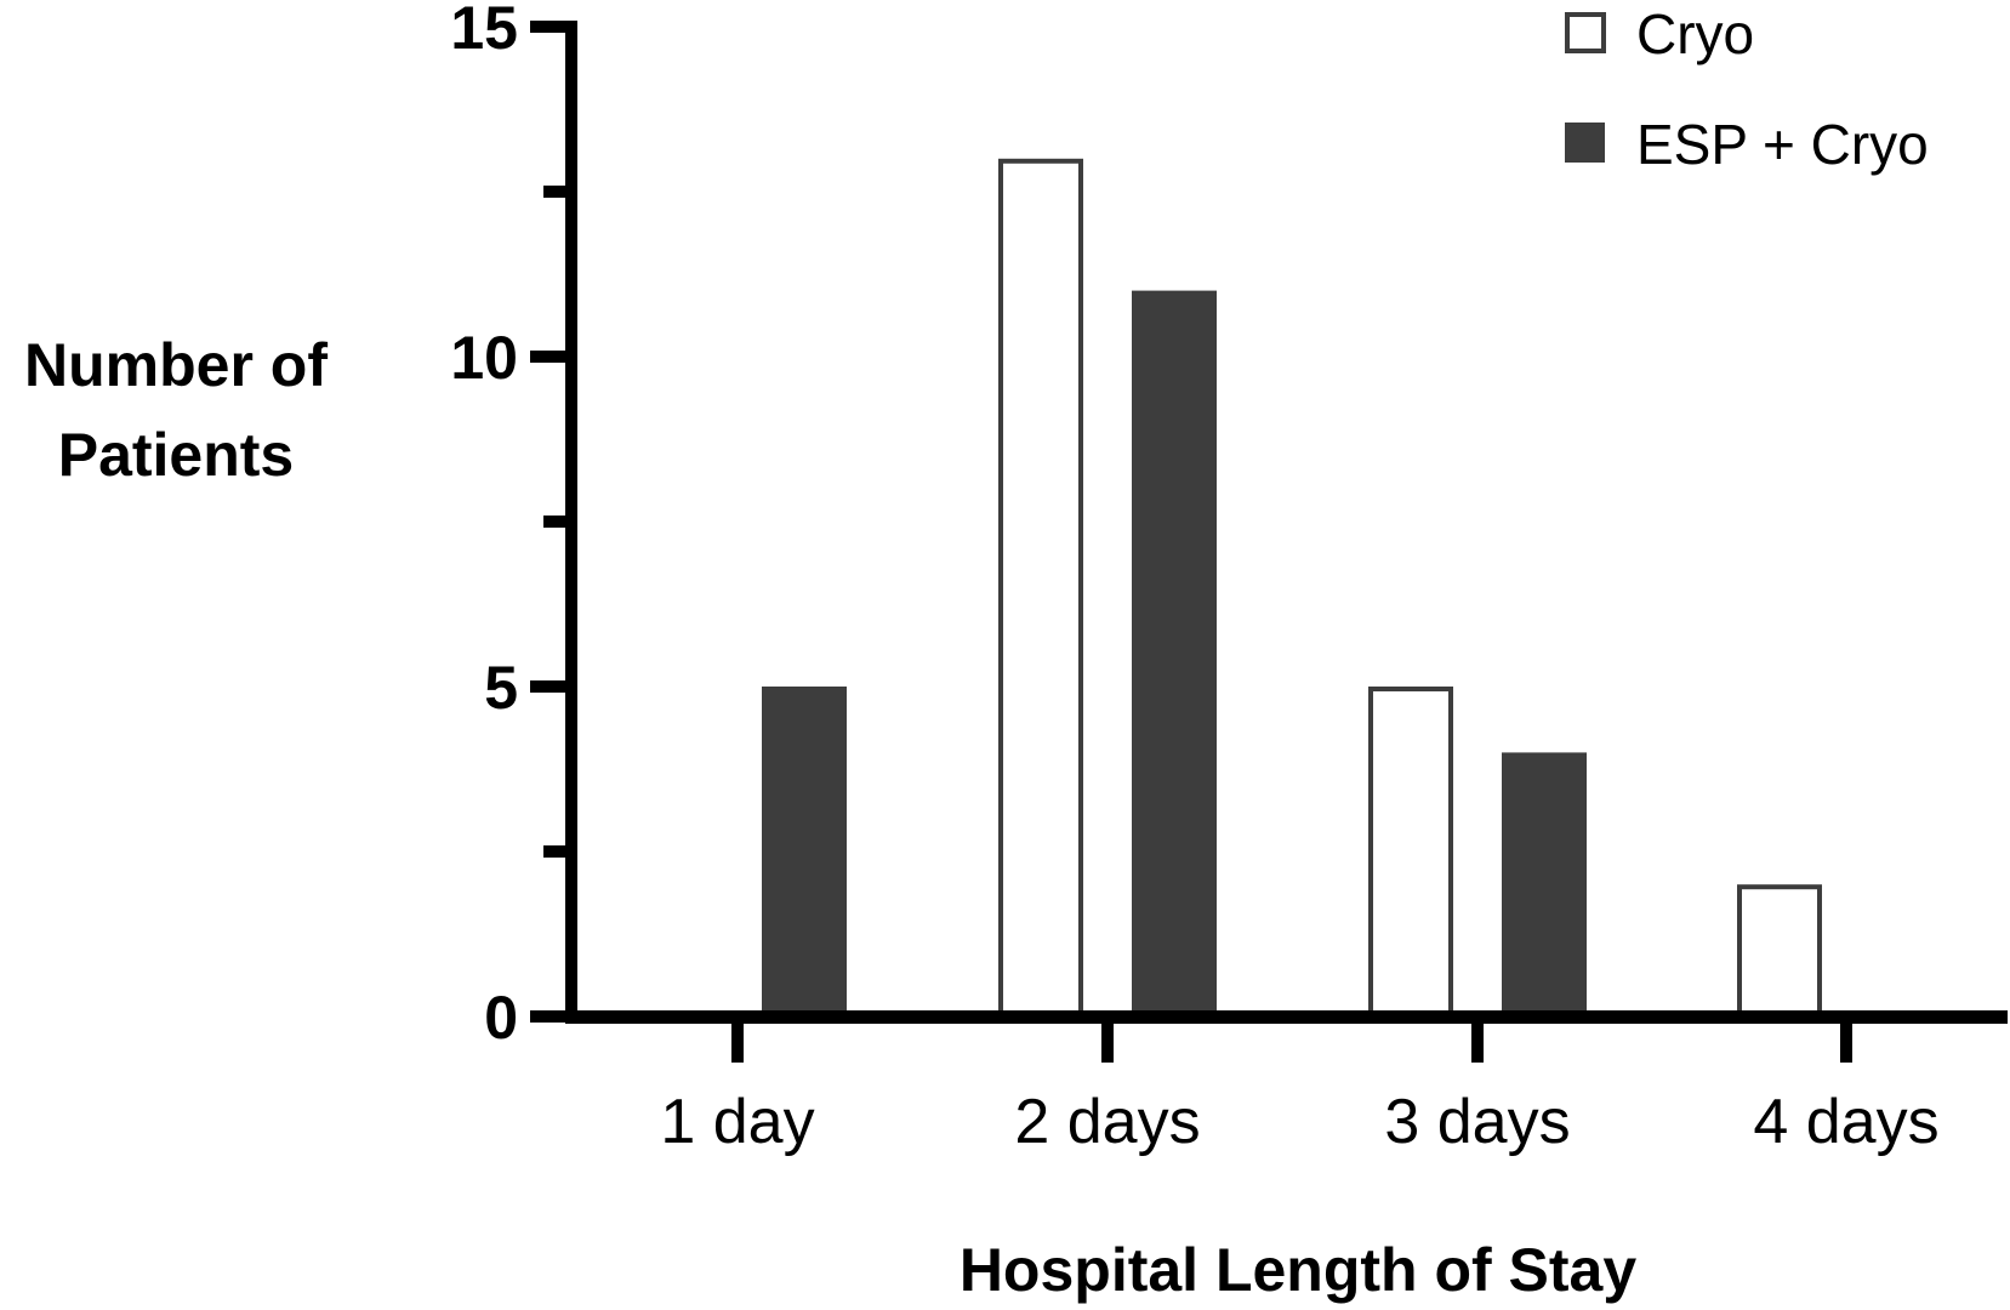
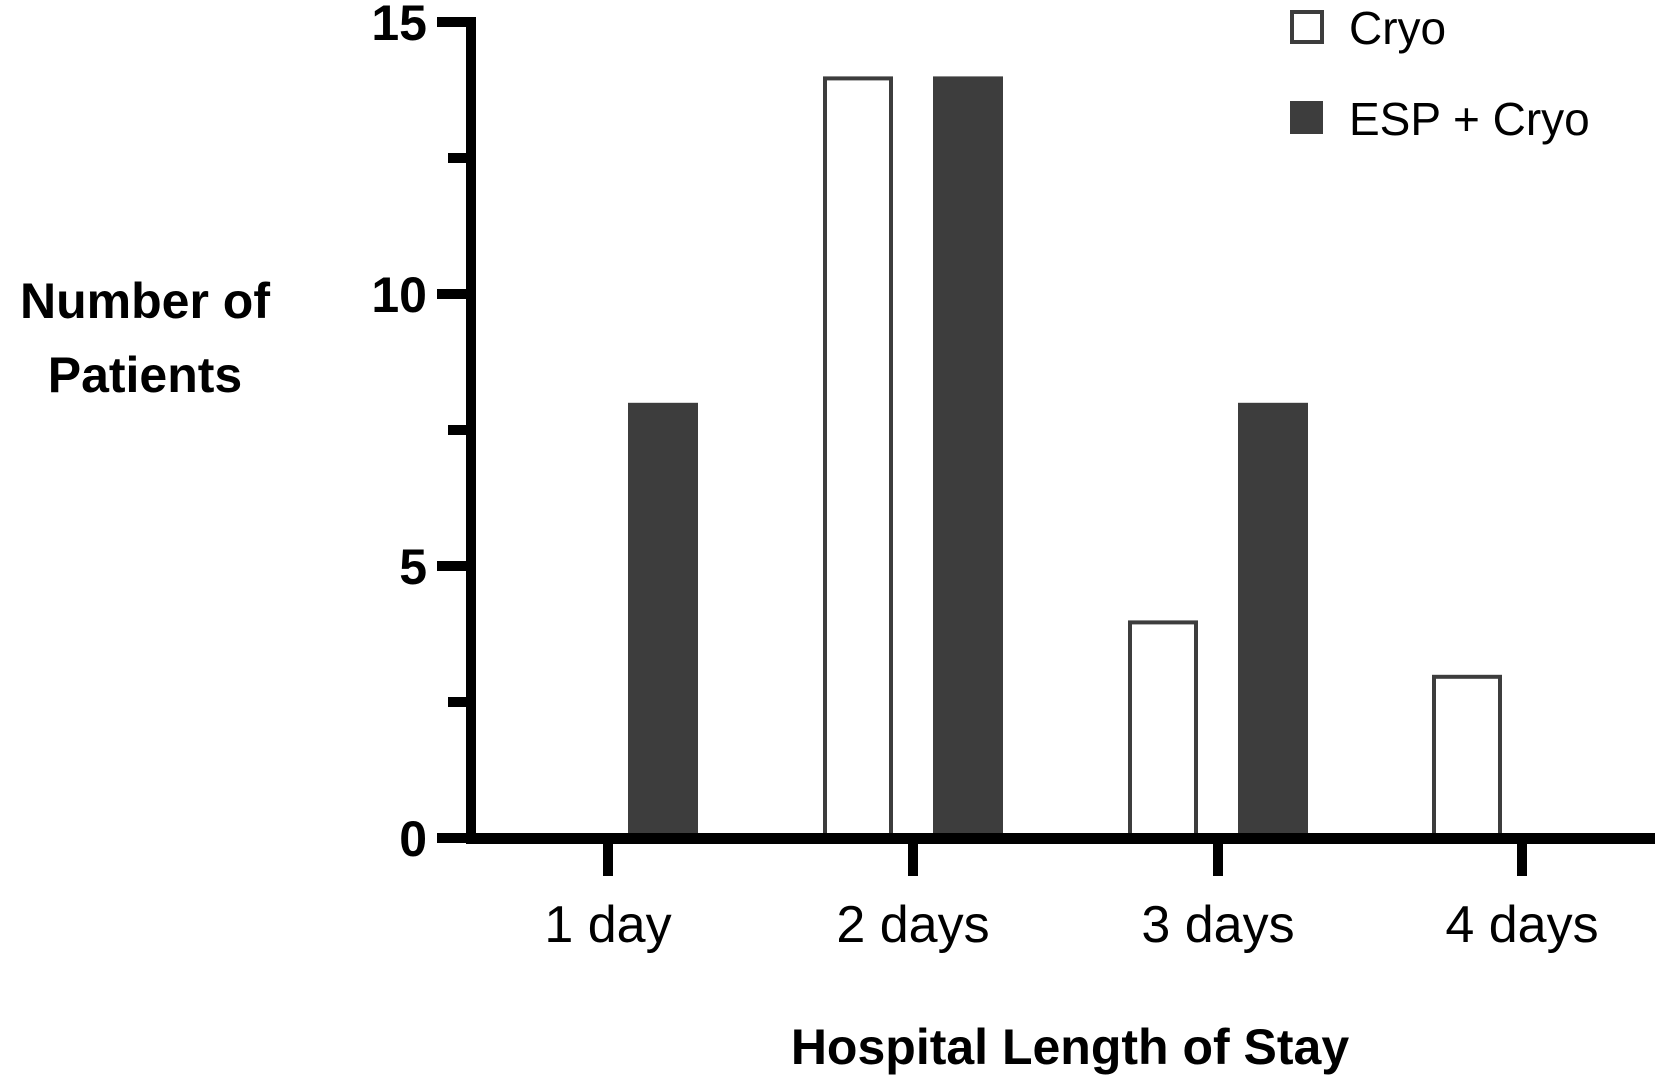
ESP + Cryo/1 day: 5 -> 8
Cryo/2 days: 13 -> 14
ESP + Cryo/2 days: 11 -> 14
Cryo/3 days: 5 -> 4
ESP + Cryo/3 days: 4 -> 8
Cryo/4 days: 2 -> 3
